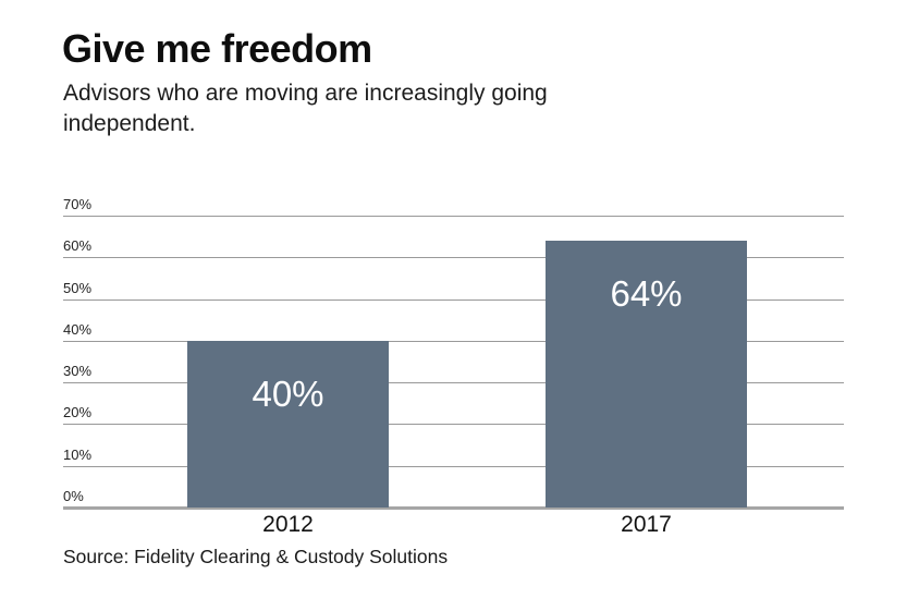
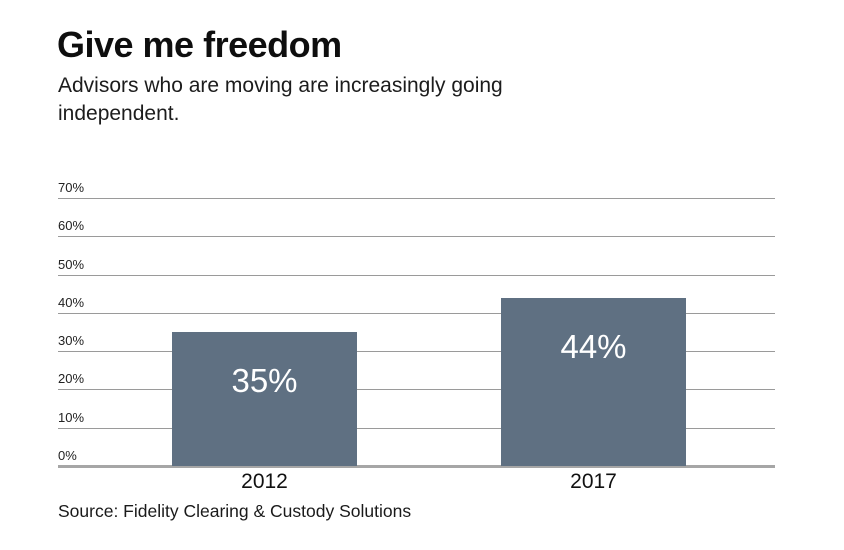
2012: 40% -> 35%
2017: 64% -> 44%
